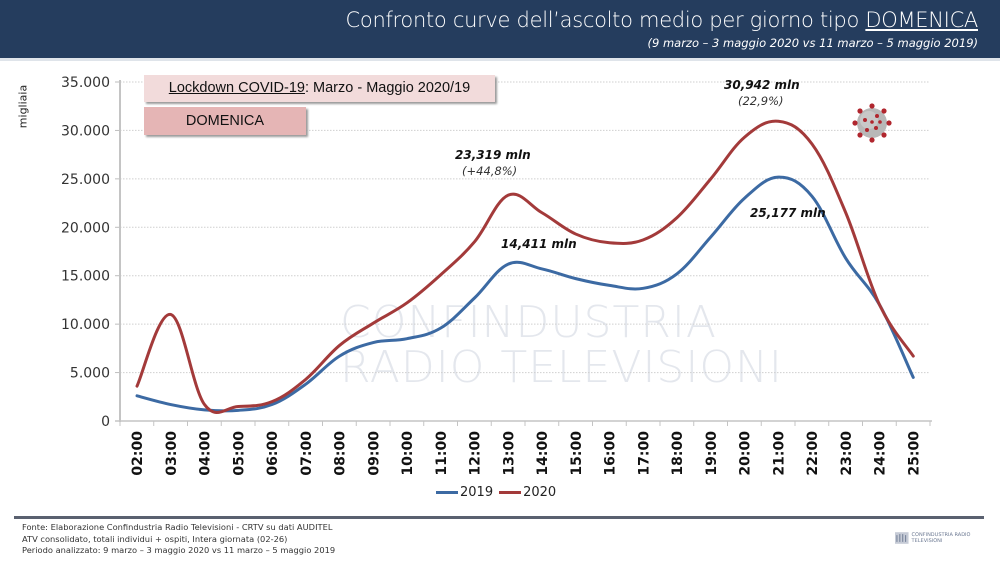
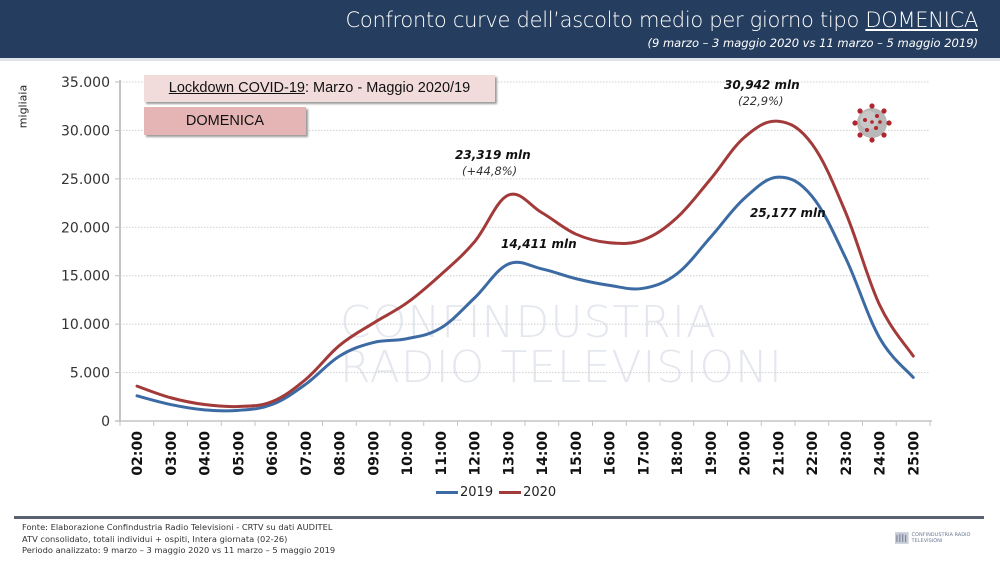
2020/03:00: 11000 -> 2000
2019/24:00: 12000 -> 9000
